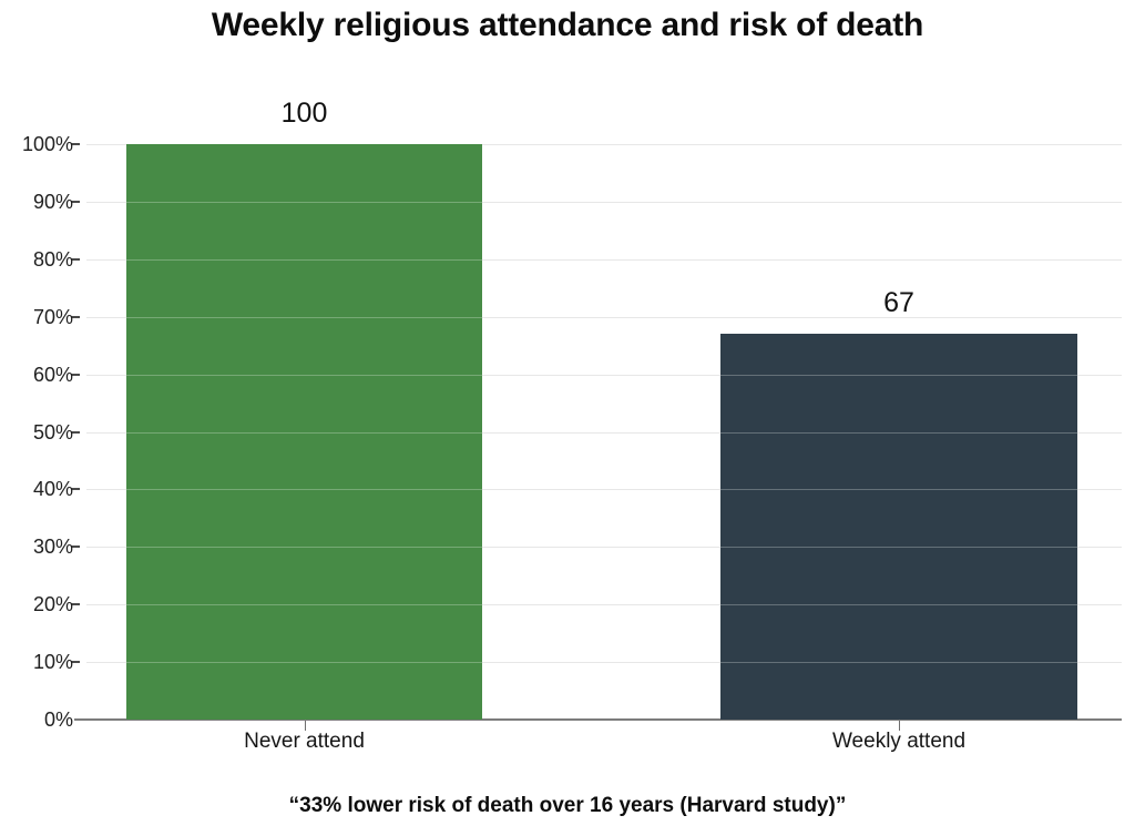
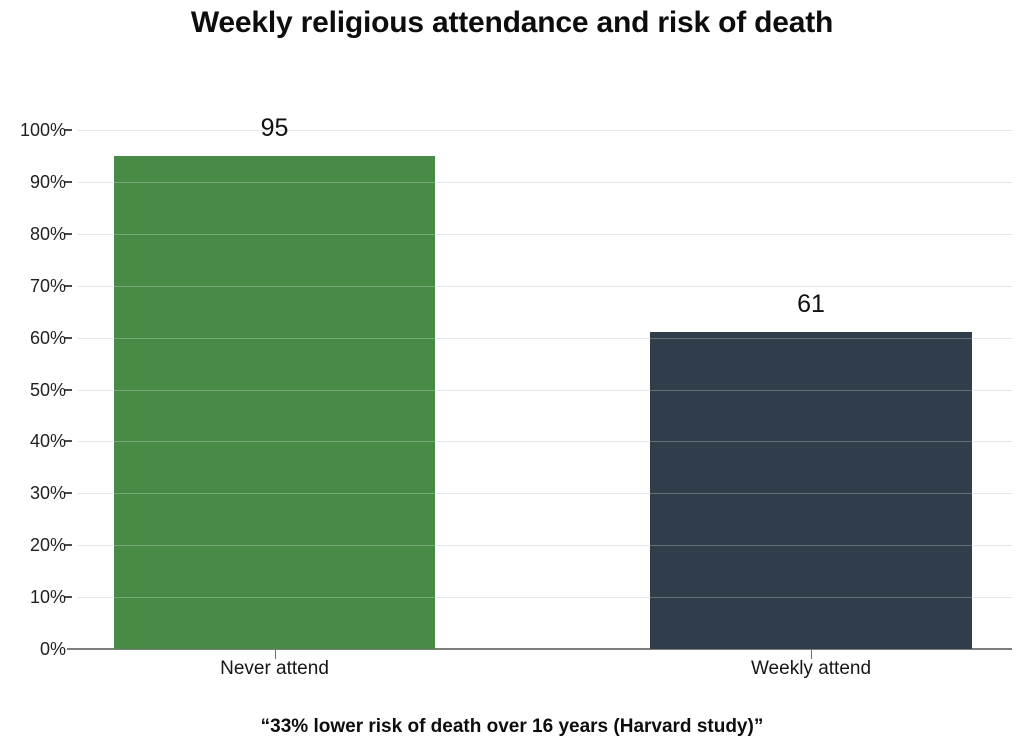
Never attend: 100 -> 95
Weekly attend: 67 -> 61
